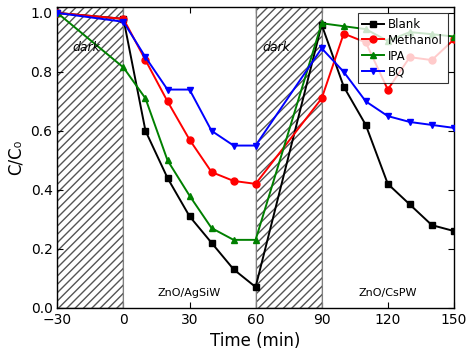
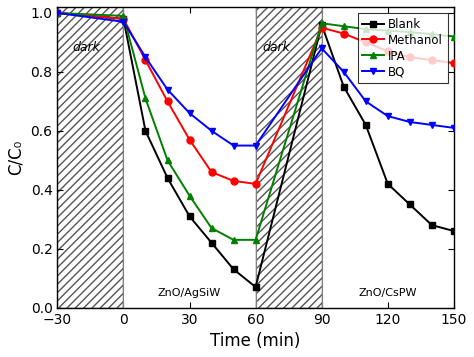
IPA/0: 0.815 -> 0.990
BQ/30: 0.74 -> 0.66
Methanol/90: 0.71 -> 0.95
Methanol/120: 0.74 -> 0.87
IPA/120: 0.905 -> 0.940
Methanol/150: 0.91 -> 0.83
